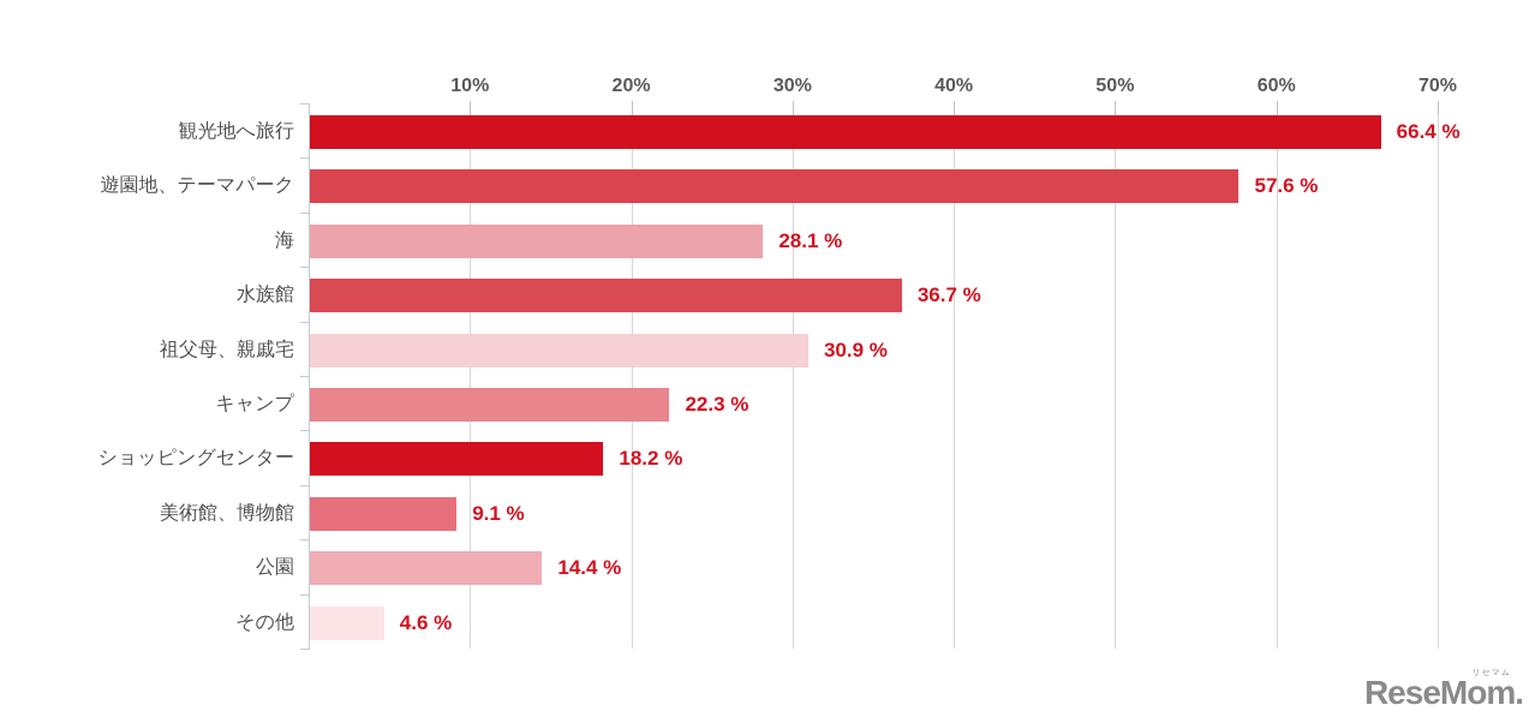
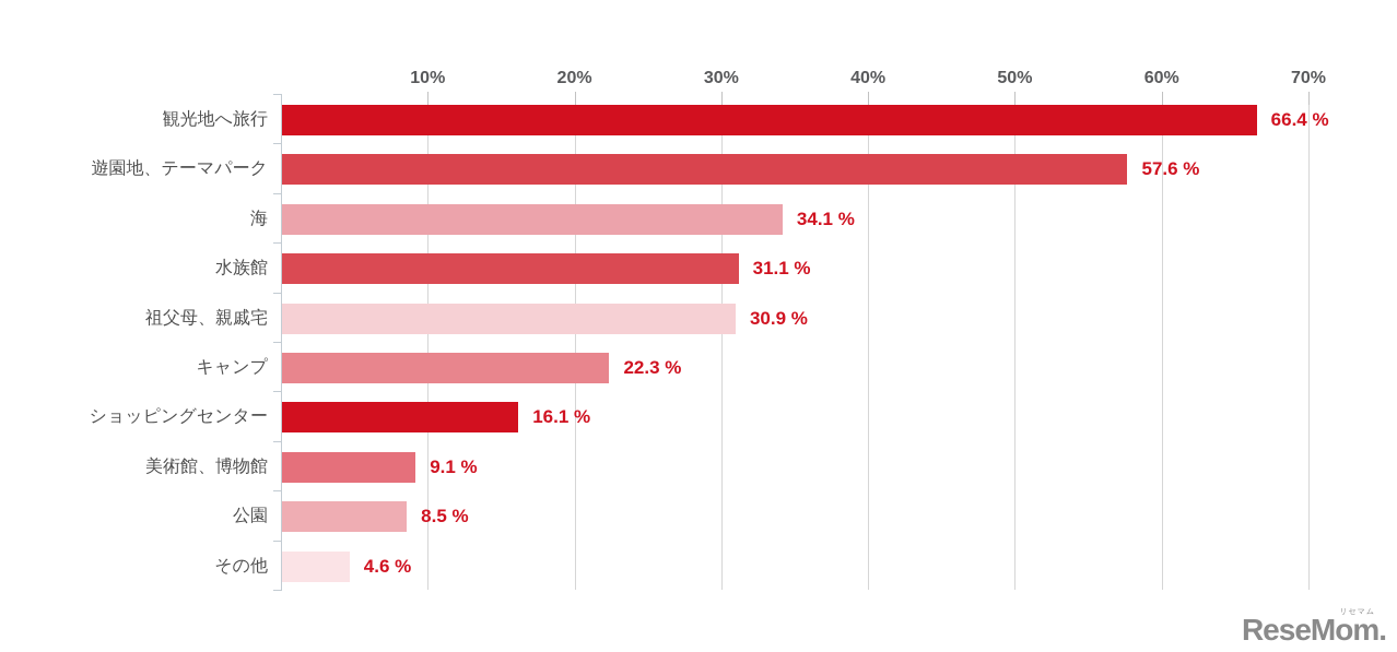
海: 28.1 -> 34.1
水族館: 36.7 -> 31.1
ショッピングセンター: 18.2 -> 16.1
公園: 14.4 -> 8.5
